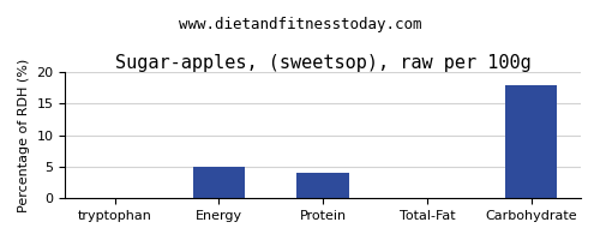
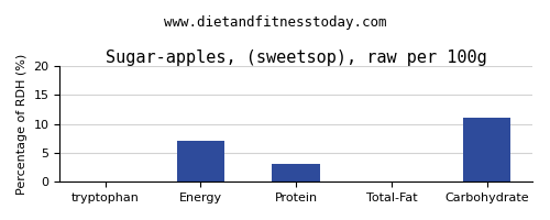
Energy: 5 -> 7
Protein: 4 -> 3
Carbohydrate: 18 -> 11
